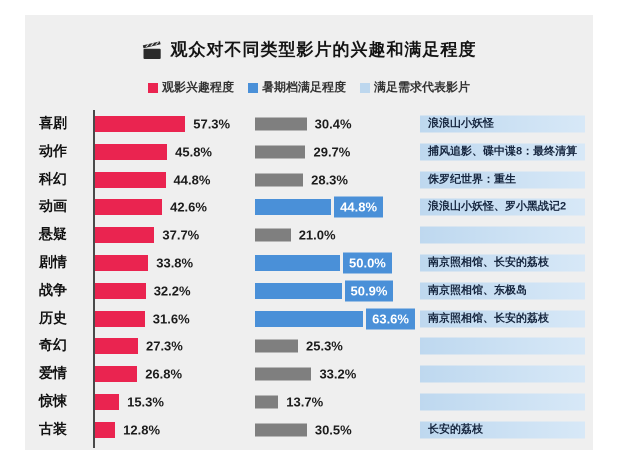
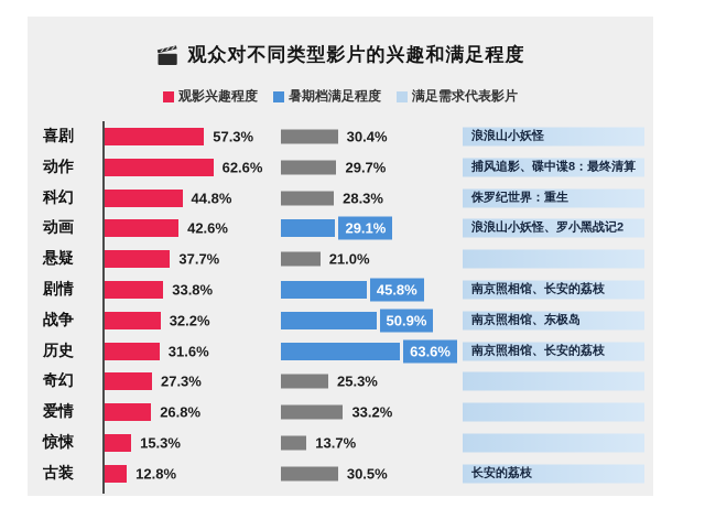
观影兴趣程度/动作: 45.8% -> 62.6%
暑期档满足程度/动画: 44.8% -> 29.1%
暑期档满足程度/剧情: 50.0% -> 45.8%
